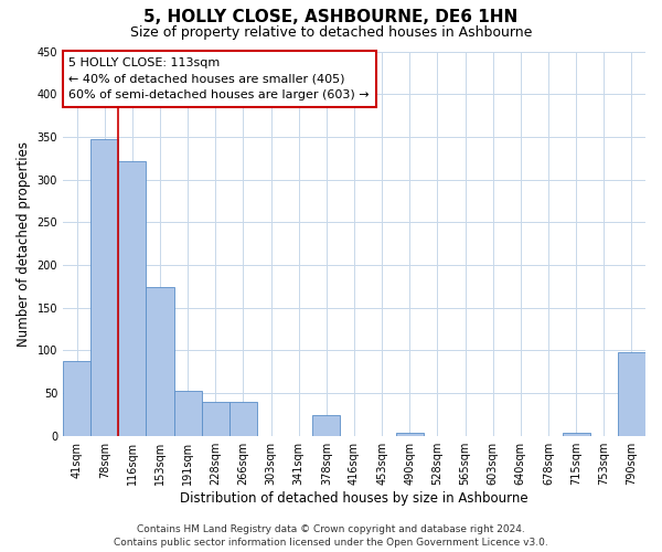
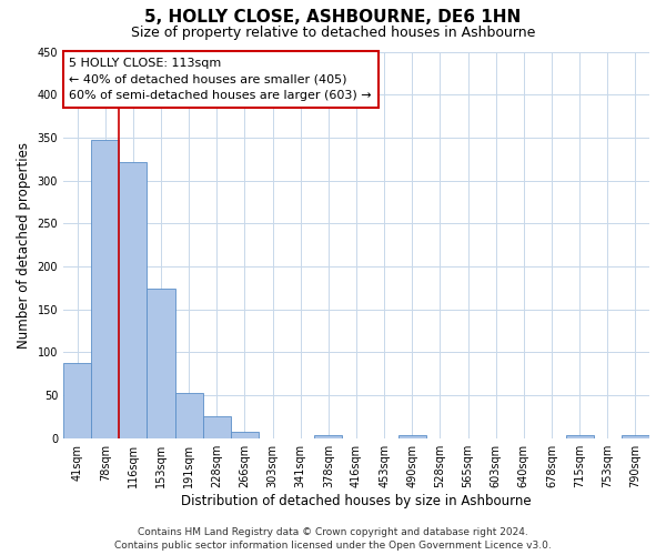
228sqm: 40 -> 25
266sqm: 40 -> 8
378sqm: 24 -> 3
790sqm: 98 -> 3
